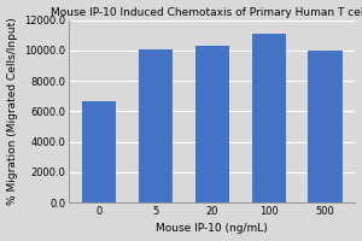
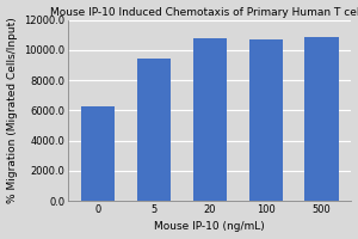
0: 6700 -> 6200
5: 10100 -> 9400
20: 10300 -> 10800
100: 11100 -> 10700
500: 10000 -> 10800
